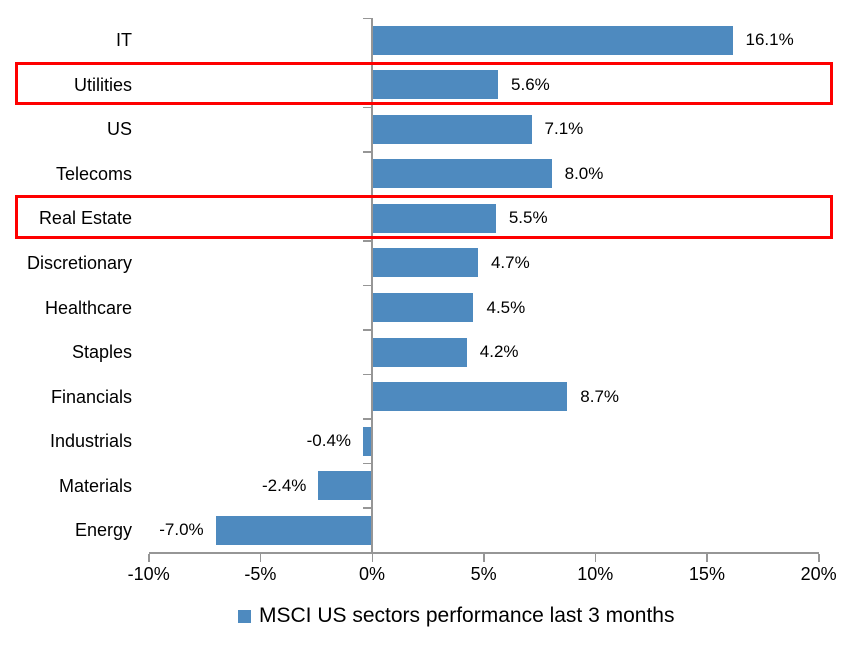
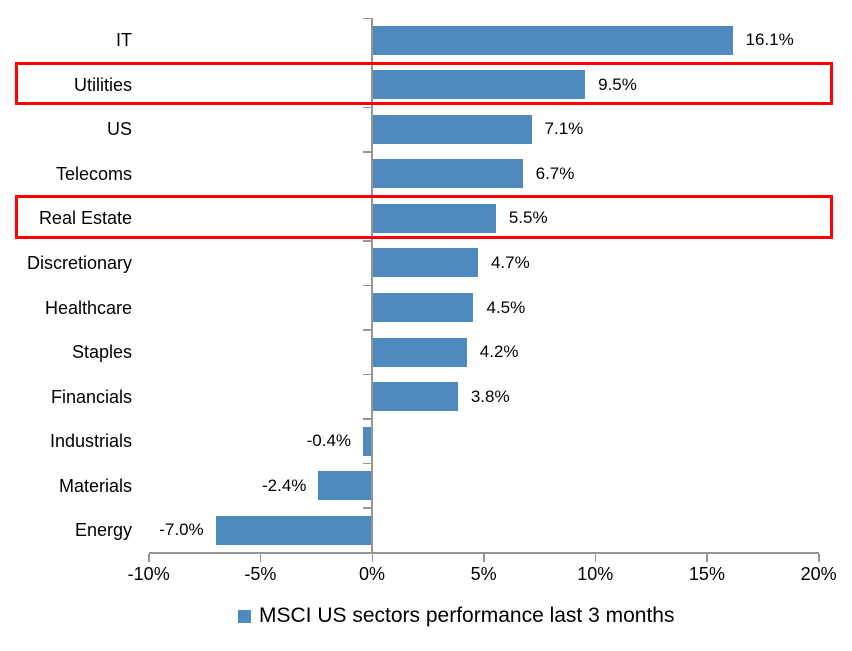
Utilities: 5.6% -> 9.5%
Telecoms: 8.0% -> 6.7%
Financials: 8.7% -> 3.8%
